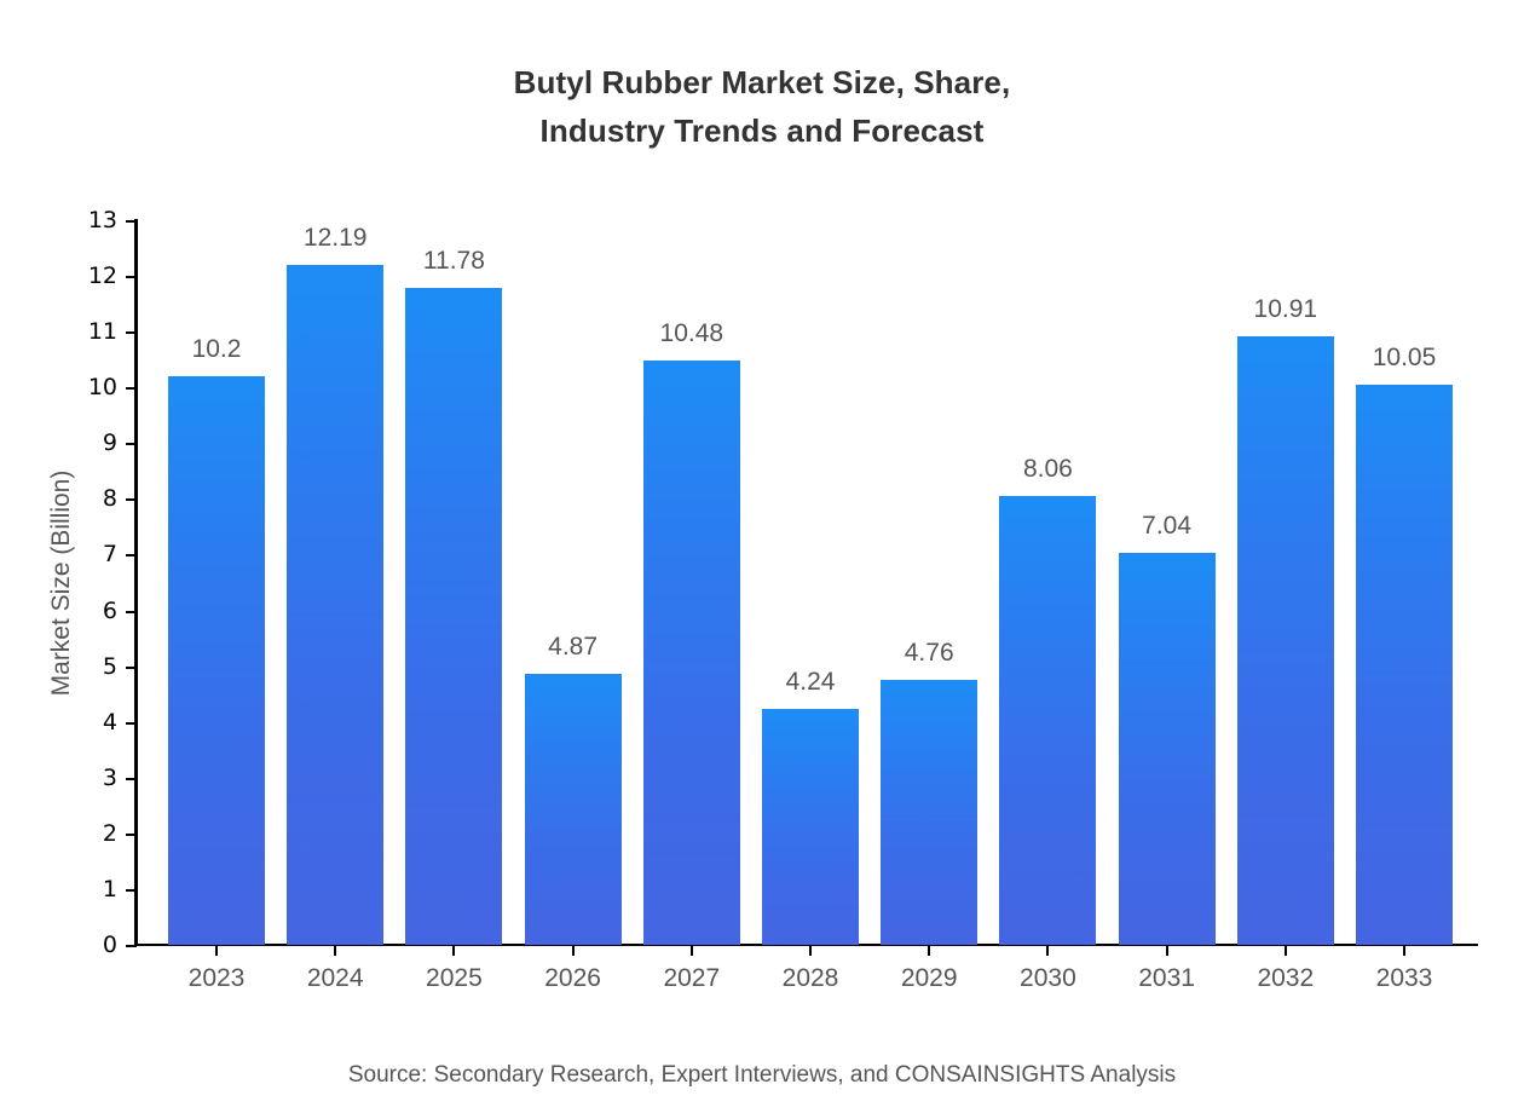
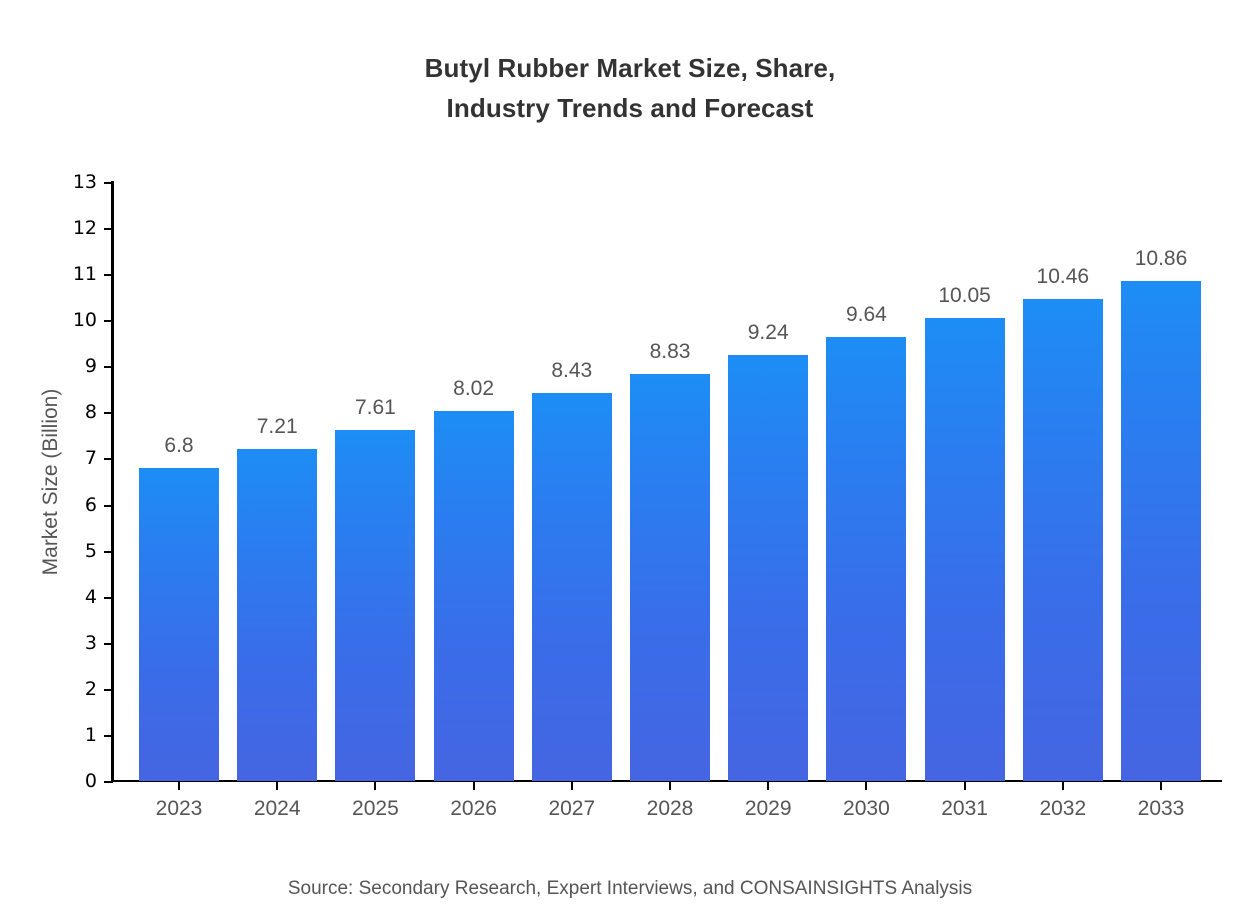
2023: 10.2 -> 6.8
2024: 12.19 -> 7.21
2025: 11.78 -> 7.61
2026: 4.87 -> 8.02
2027: 10.48 -> 8.43
2028: 4.24 -> 8.83
2029: 4.76 -> 9.24
2030: 8.06 -> 9.64
2031: 7.04 -> 10.05
2032: 10.91 -> 10.46
2033: 10.05 -> 10.86
